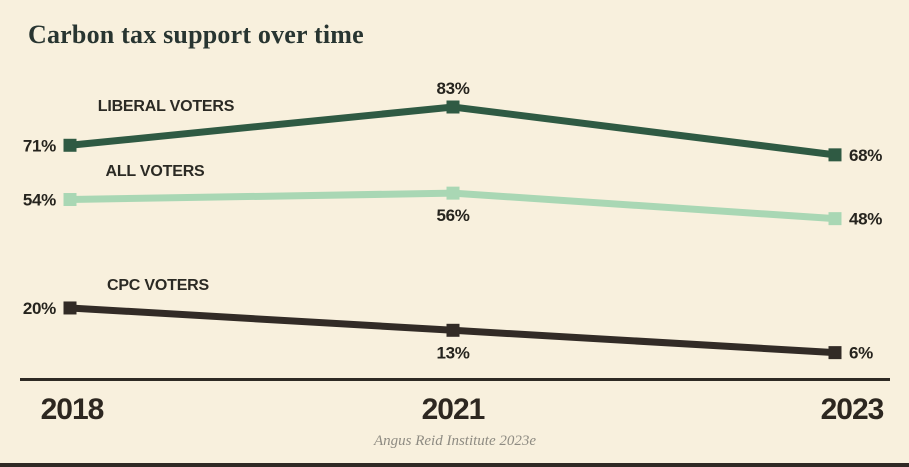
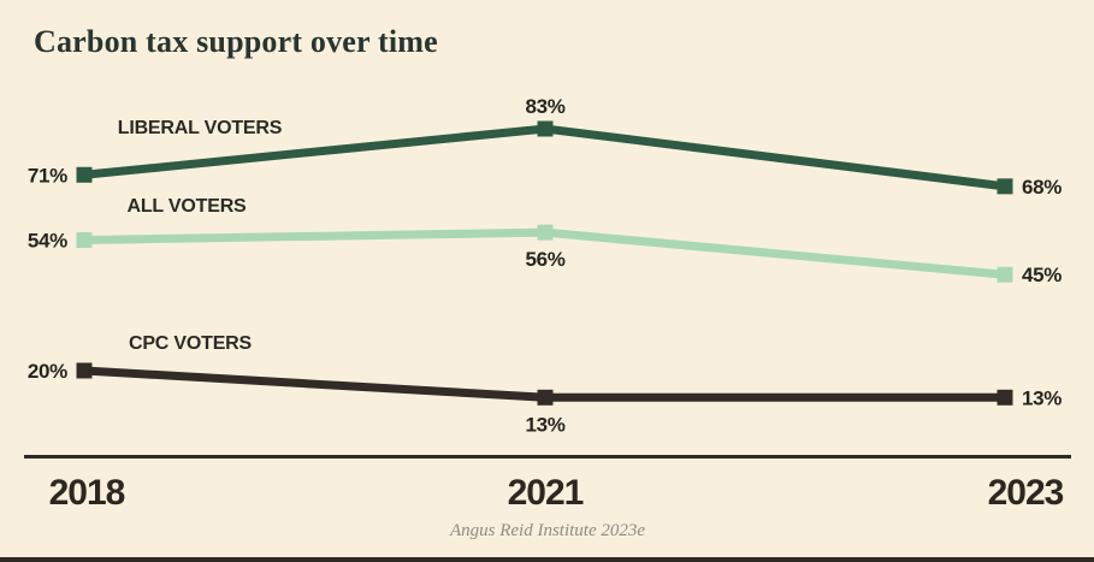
ALL VOTERS/2023: 48% -> 45%
CPC VOTERS/2023: 6% -> 13%
